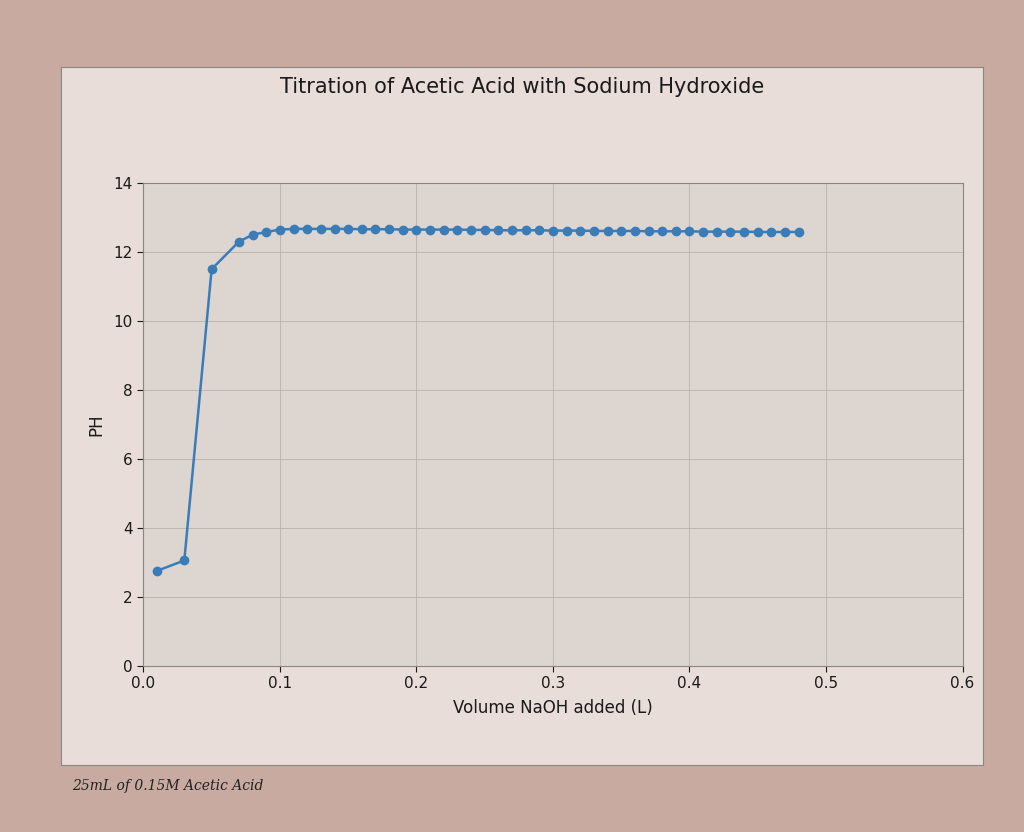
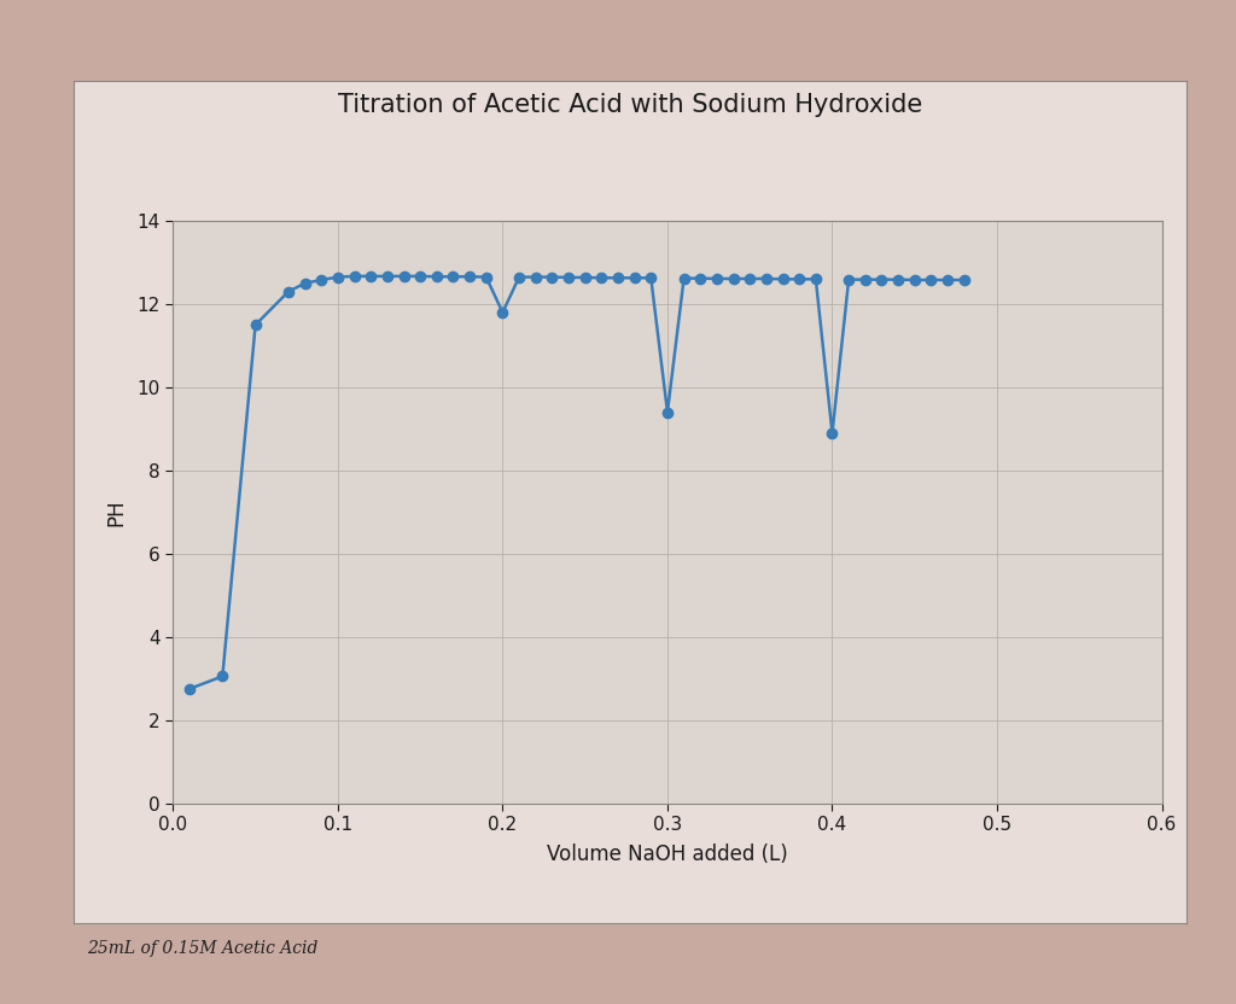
0.2: 12.65 -> 11.80
0.3: 12.62 -> 9.40
0.4: 12.60 -> 8.90
